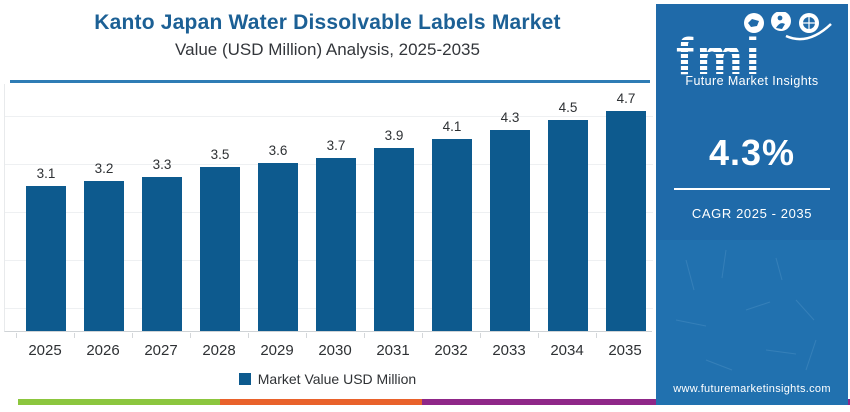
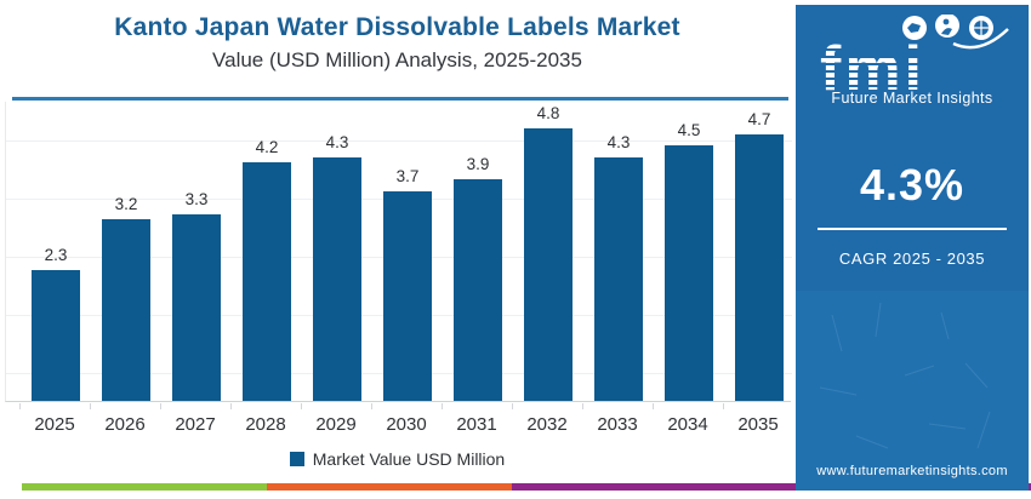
2025: 3.1 -> 2.3
2028: 3.5 -> 4.2
2029: 3.6 -> 4.3
2032: 4.1 -> 4.8
